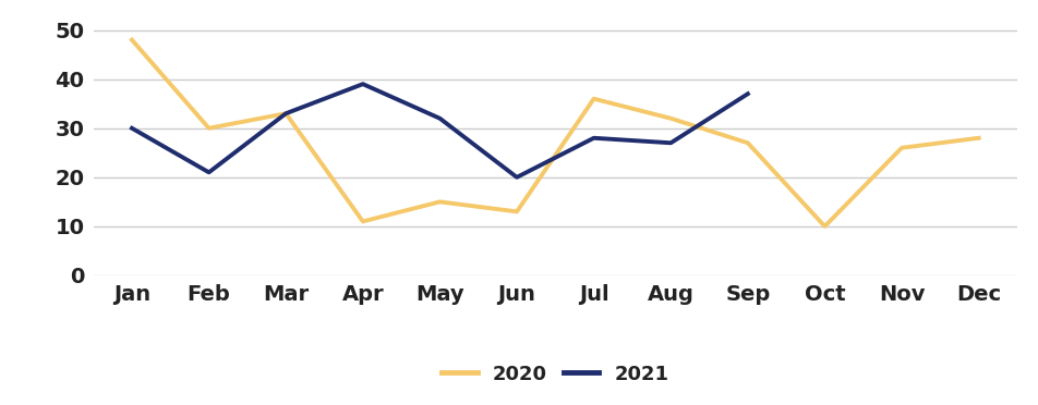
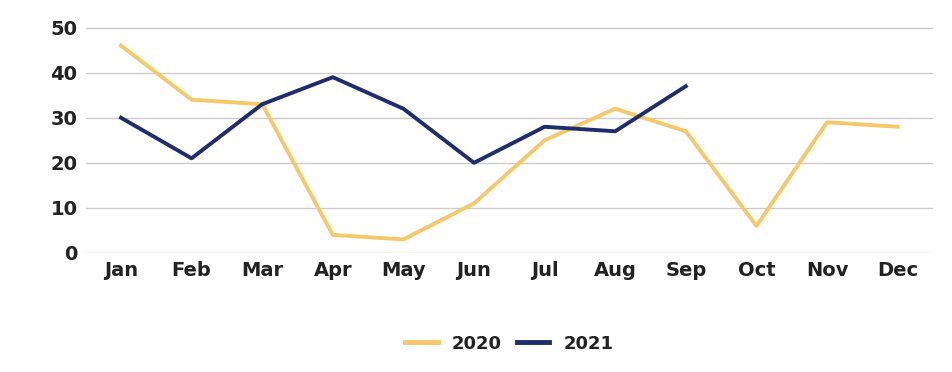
2020/Jan: 48 -> 46
2020/Feb: 30 -> 34
2020/Apr: 11 -> 4
2020/May: 15 -> 3
2020/Jun: 13 -> 11
2020/Jul: 36 -> 25
2020/Oct: 10 -> 6
2020/Nov: 26 -> 29
